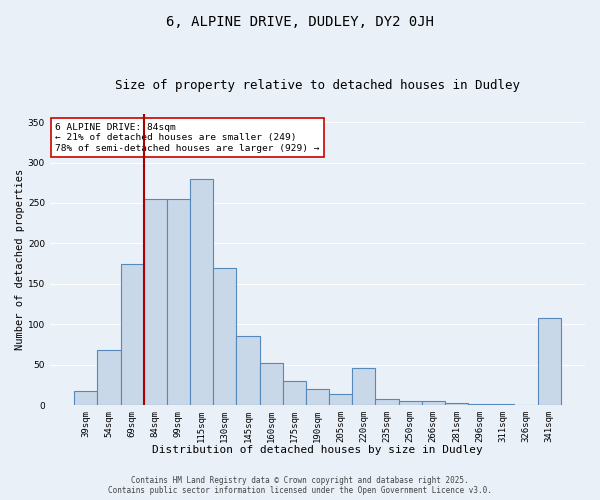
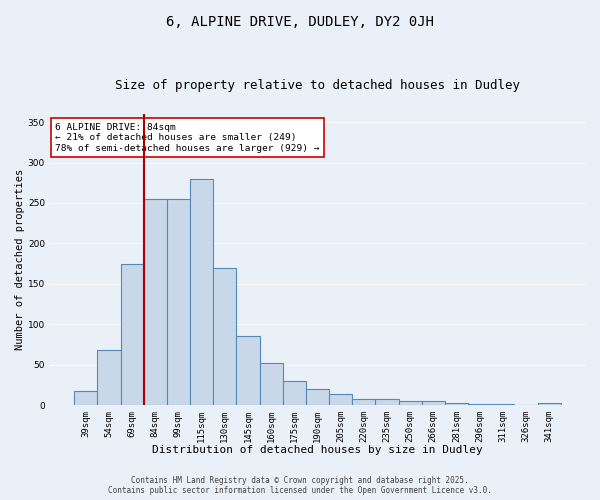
220sqm: 46 -> 8
341sqm: 108 -> 2
